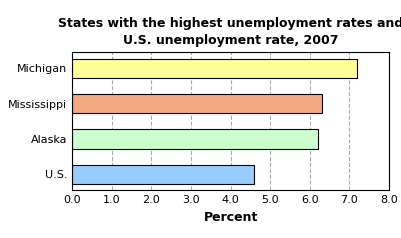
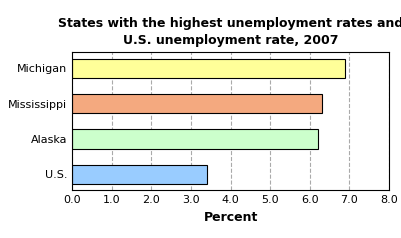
Michigan: 7.2 -> 6.9
U.S.: 4.6 -> 3.4
